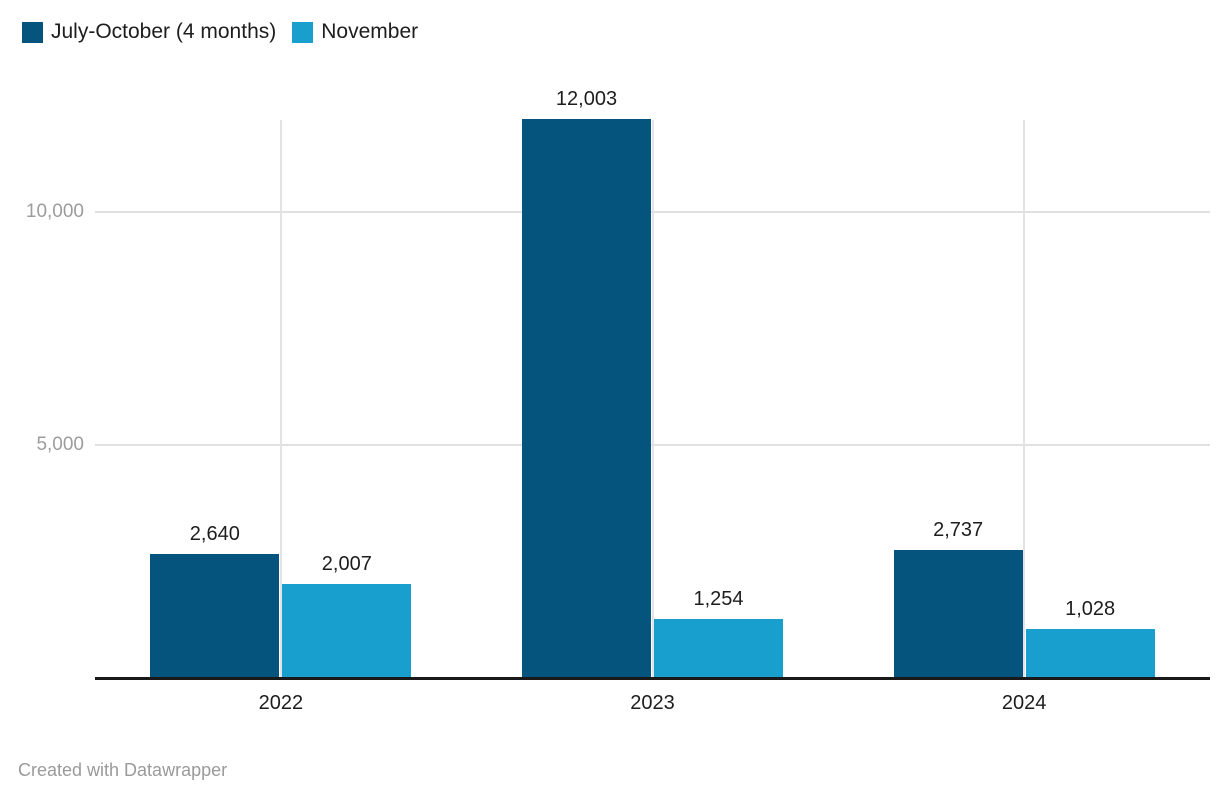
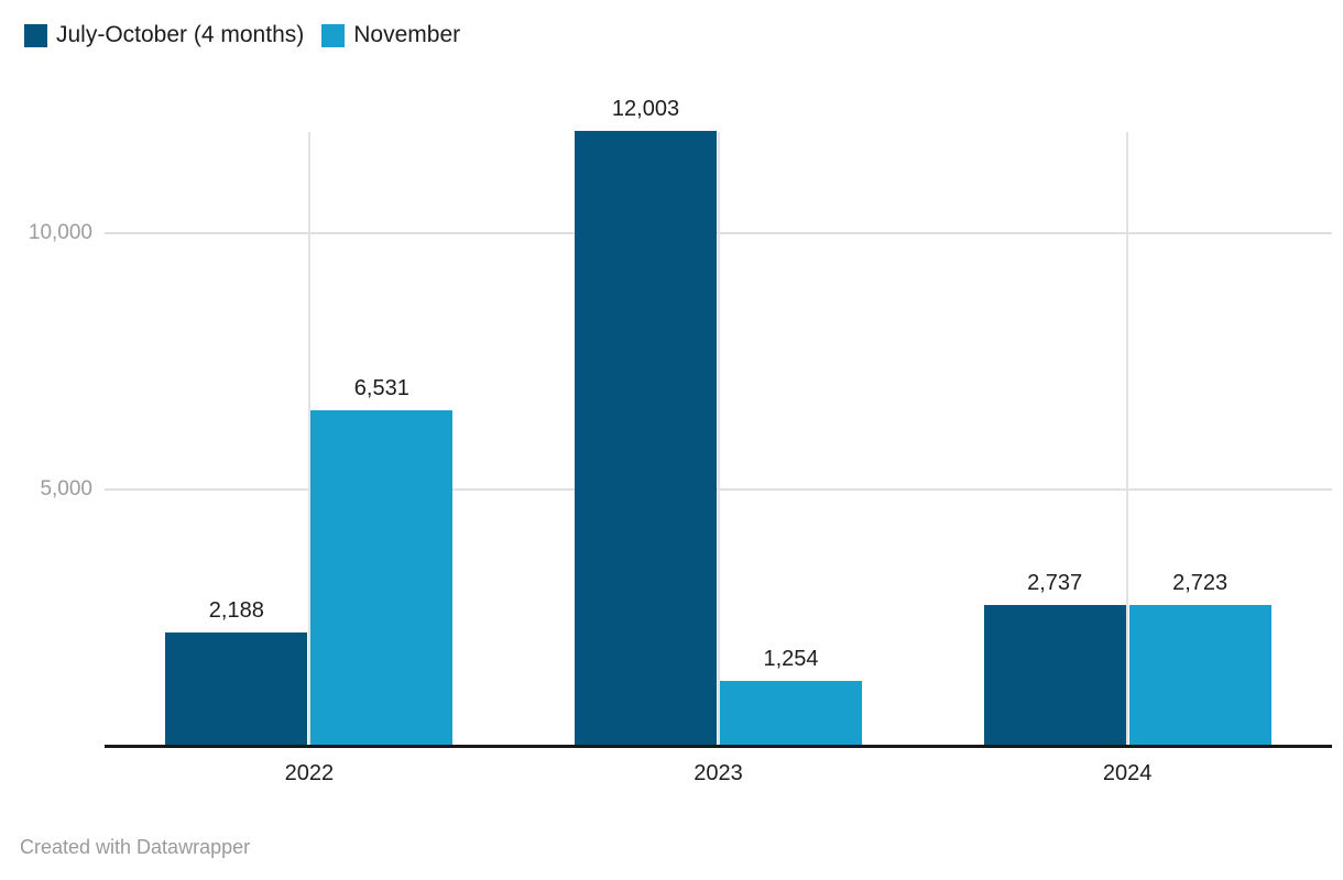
July-October (4 months)/2022: 2,640 -> 2,188
November/2022: 2,007 -> 6,531
November/2024: 1,028 -> 2,723
